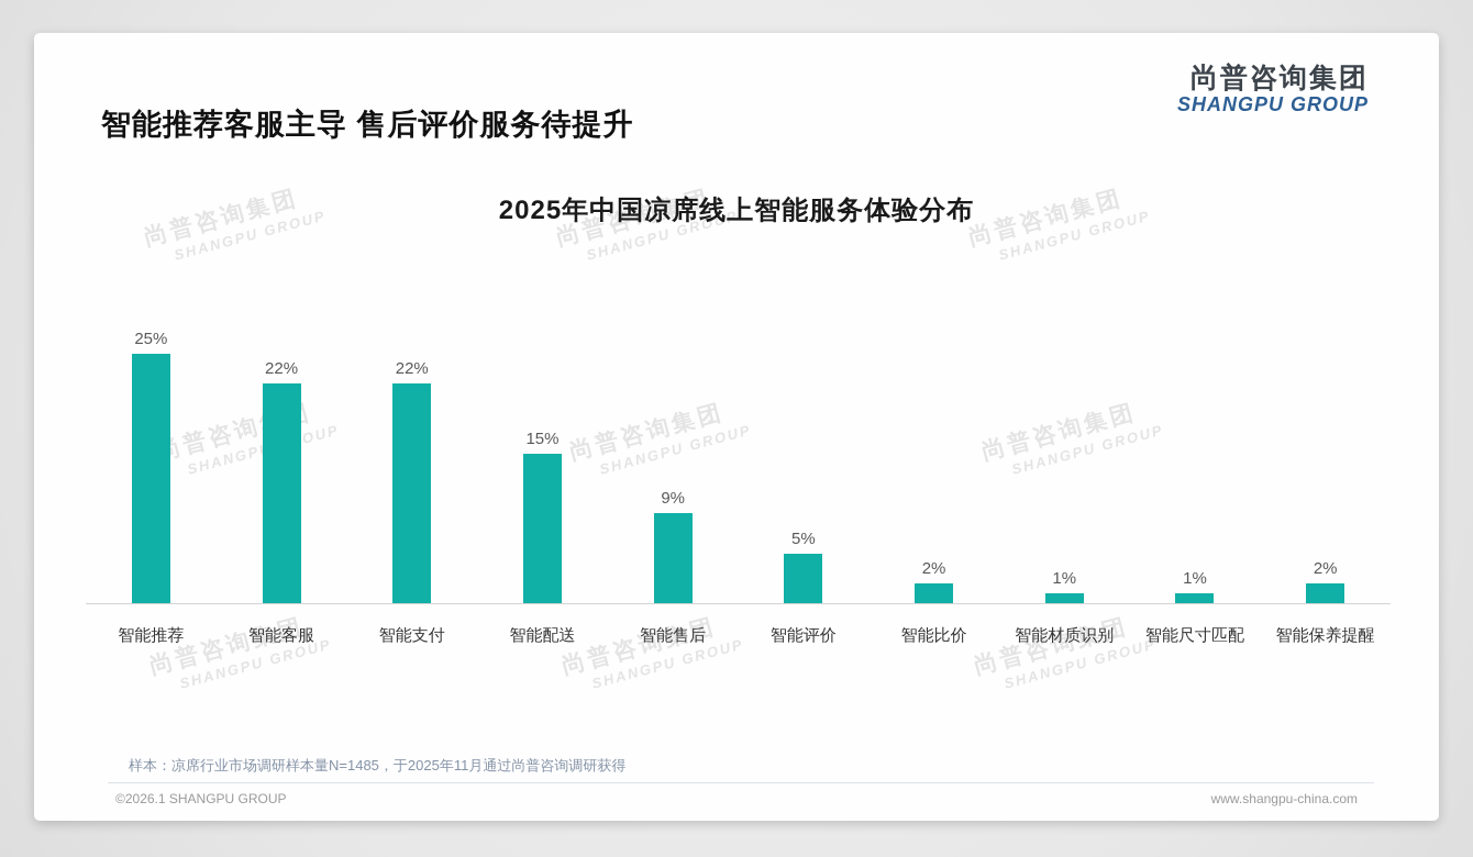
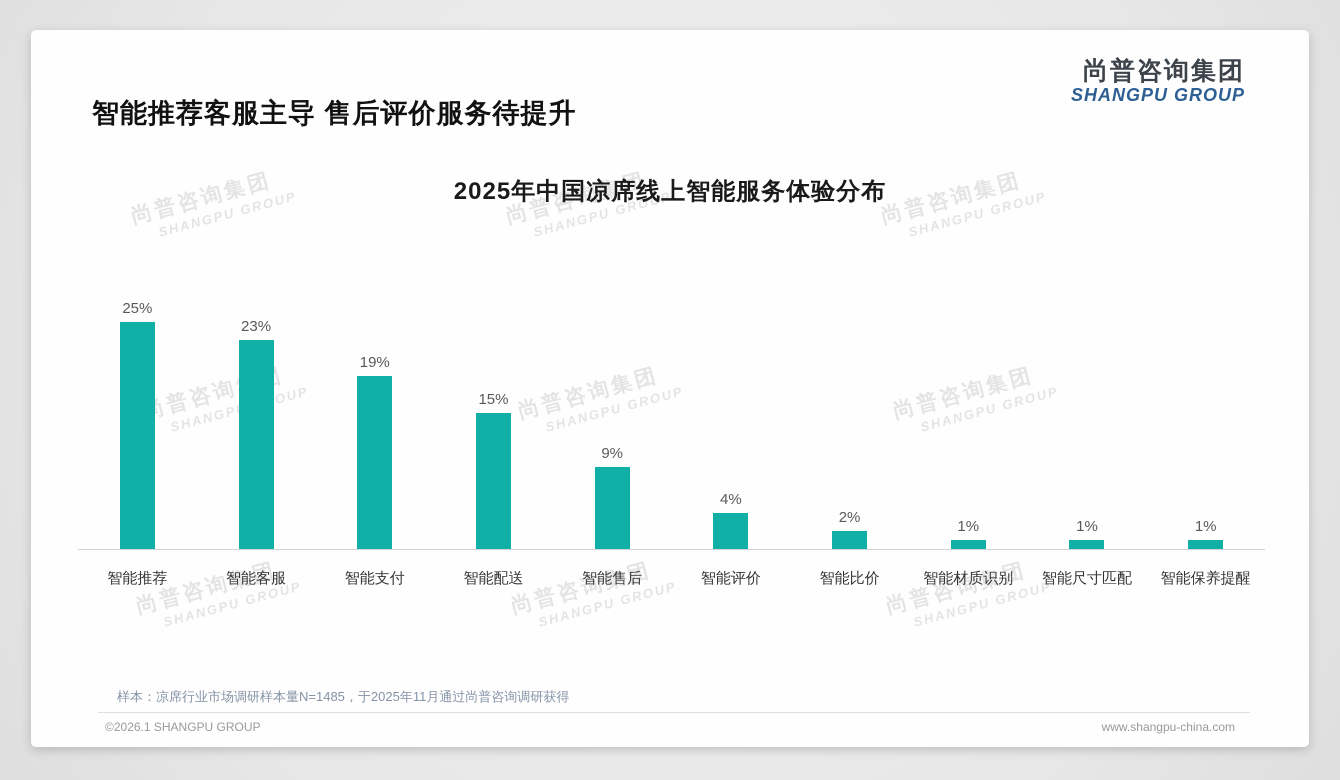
智能客服: 22% -> 23%
智能支付: 22% -> 19%
智能评价: 5% -> 4%
智能保养提醒: 2% -> 1%
